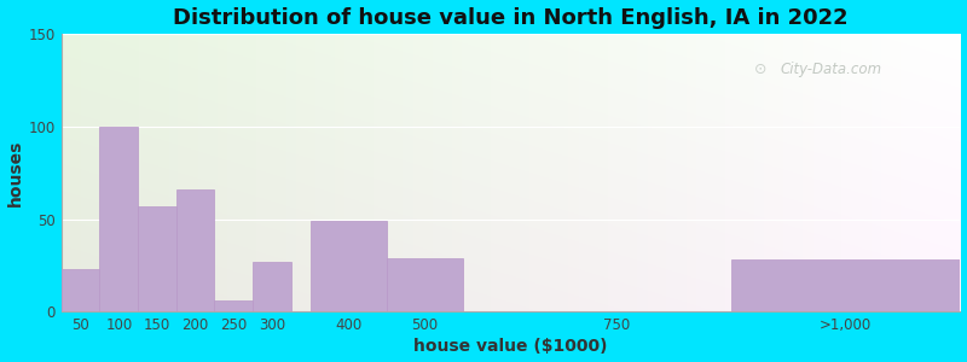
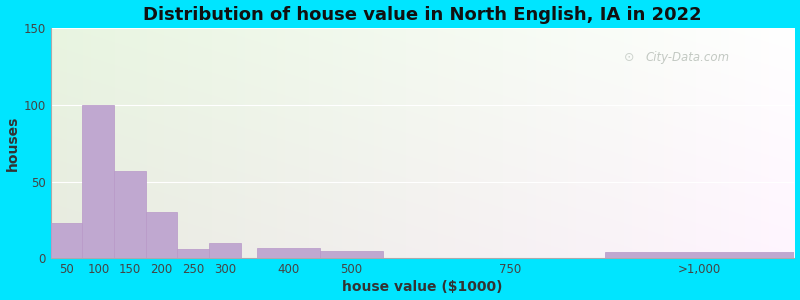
200: 66 -> 30
300: 27 -> 10
400: 49 -> 7
500: 29 -> 5
>1,000: 28 -> 4
